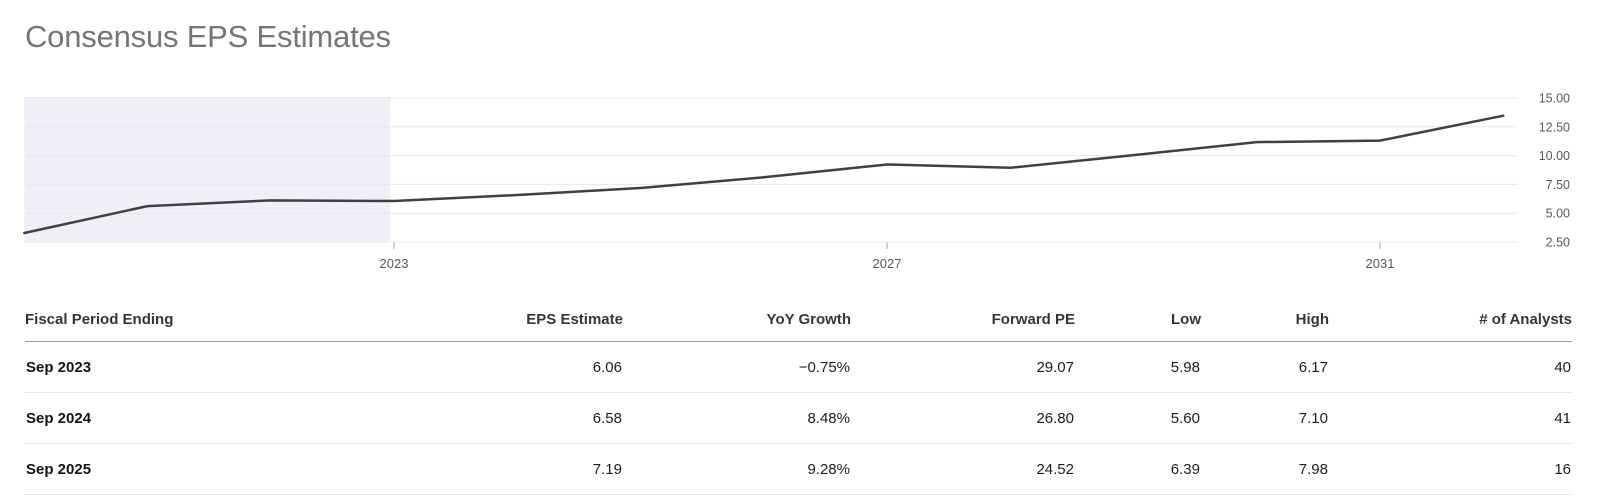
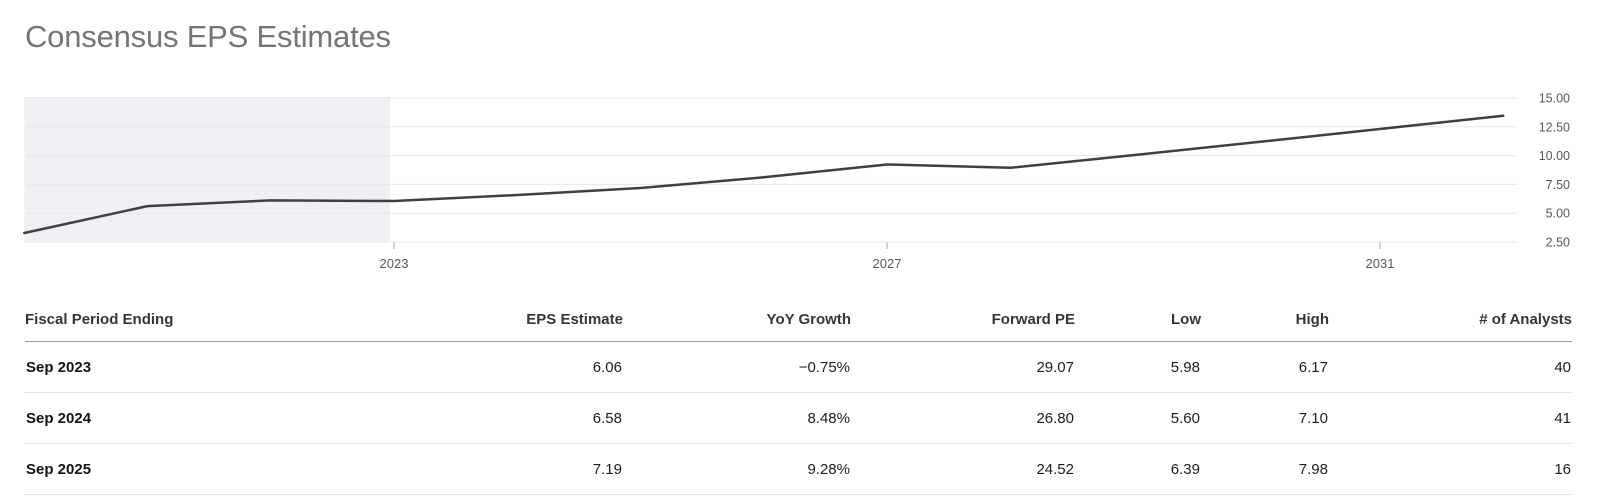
2031: 11.3 -> 12.3
